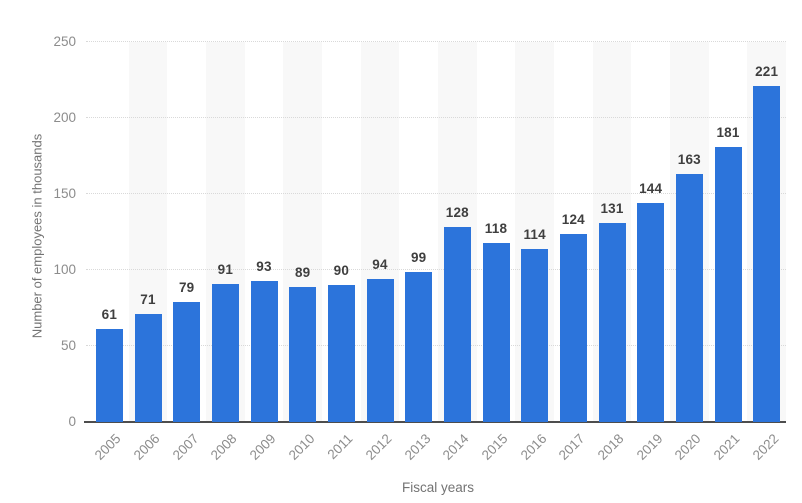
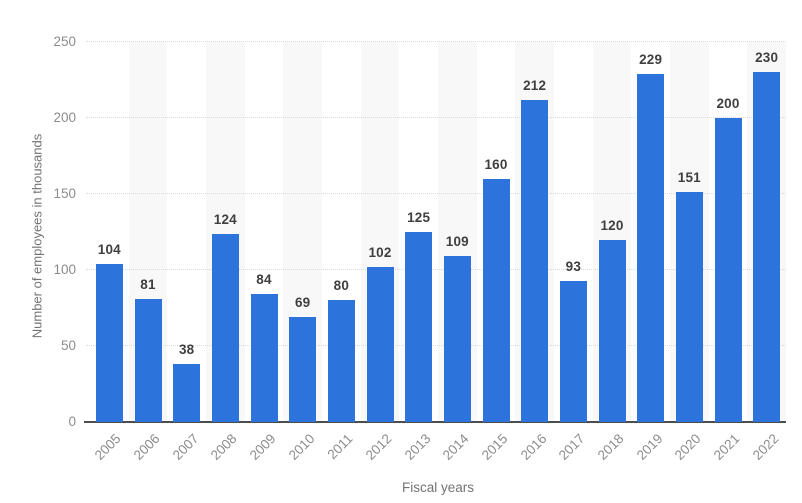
2005: 61 -> 104
2006: 71 -> 81
2007: 79 -> 38
2008: 91 -> 124
2009: 93 -> 84
2010: 89 -> 69
2011: 90 -> 80
2012: 94 -> 102
2013: 99 -> 125
2014: 128 -> 109
2015: 118 -> 160
2016: 114 -> 212
2017: 124 -> 93
2018: 131 -> 120
2019: 144 -> 229
2020: 163 -> 151
2021: 181 -> 200
2022: 221 -> 230
